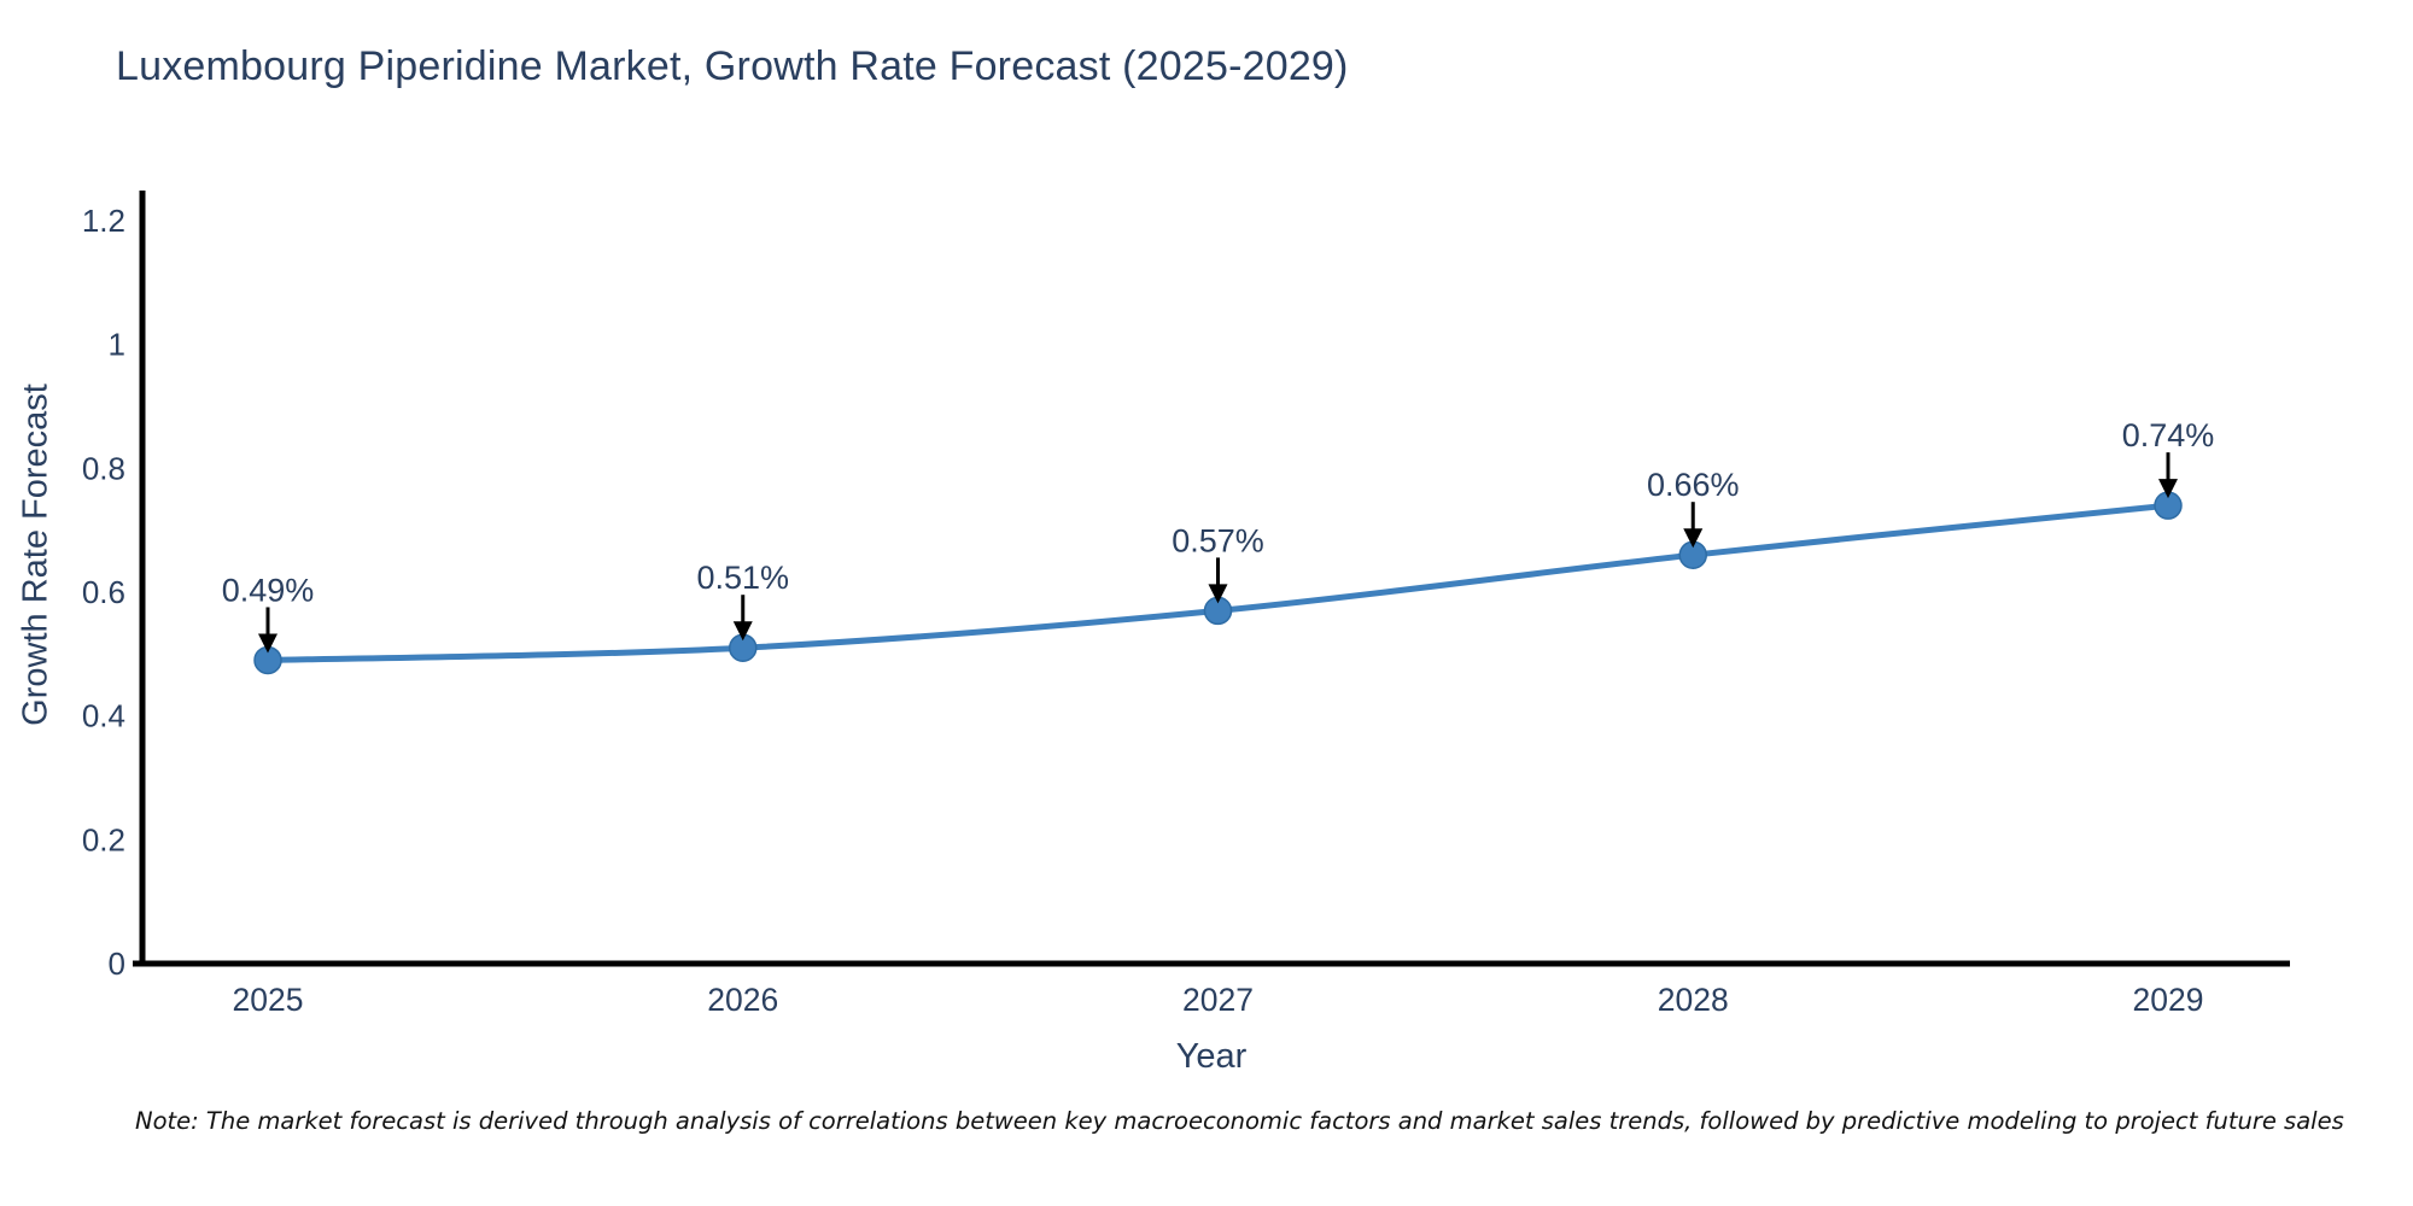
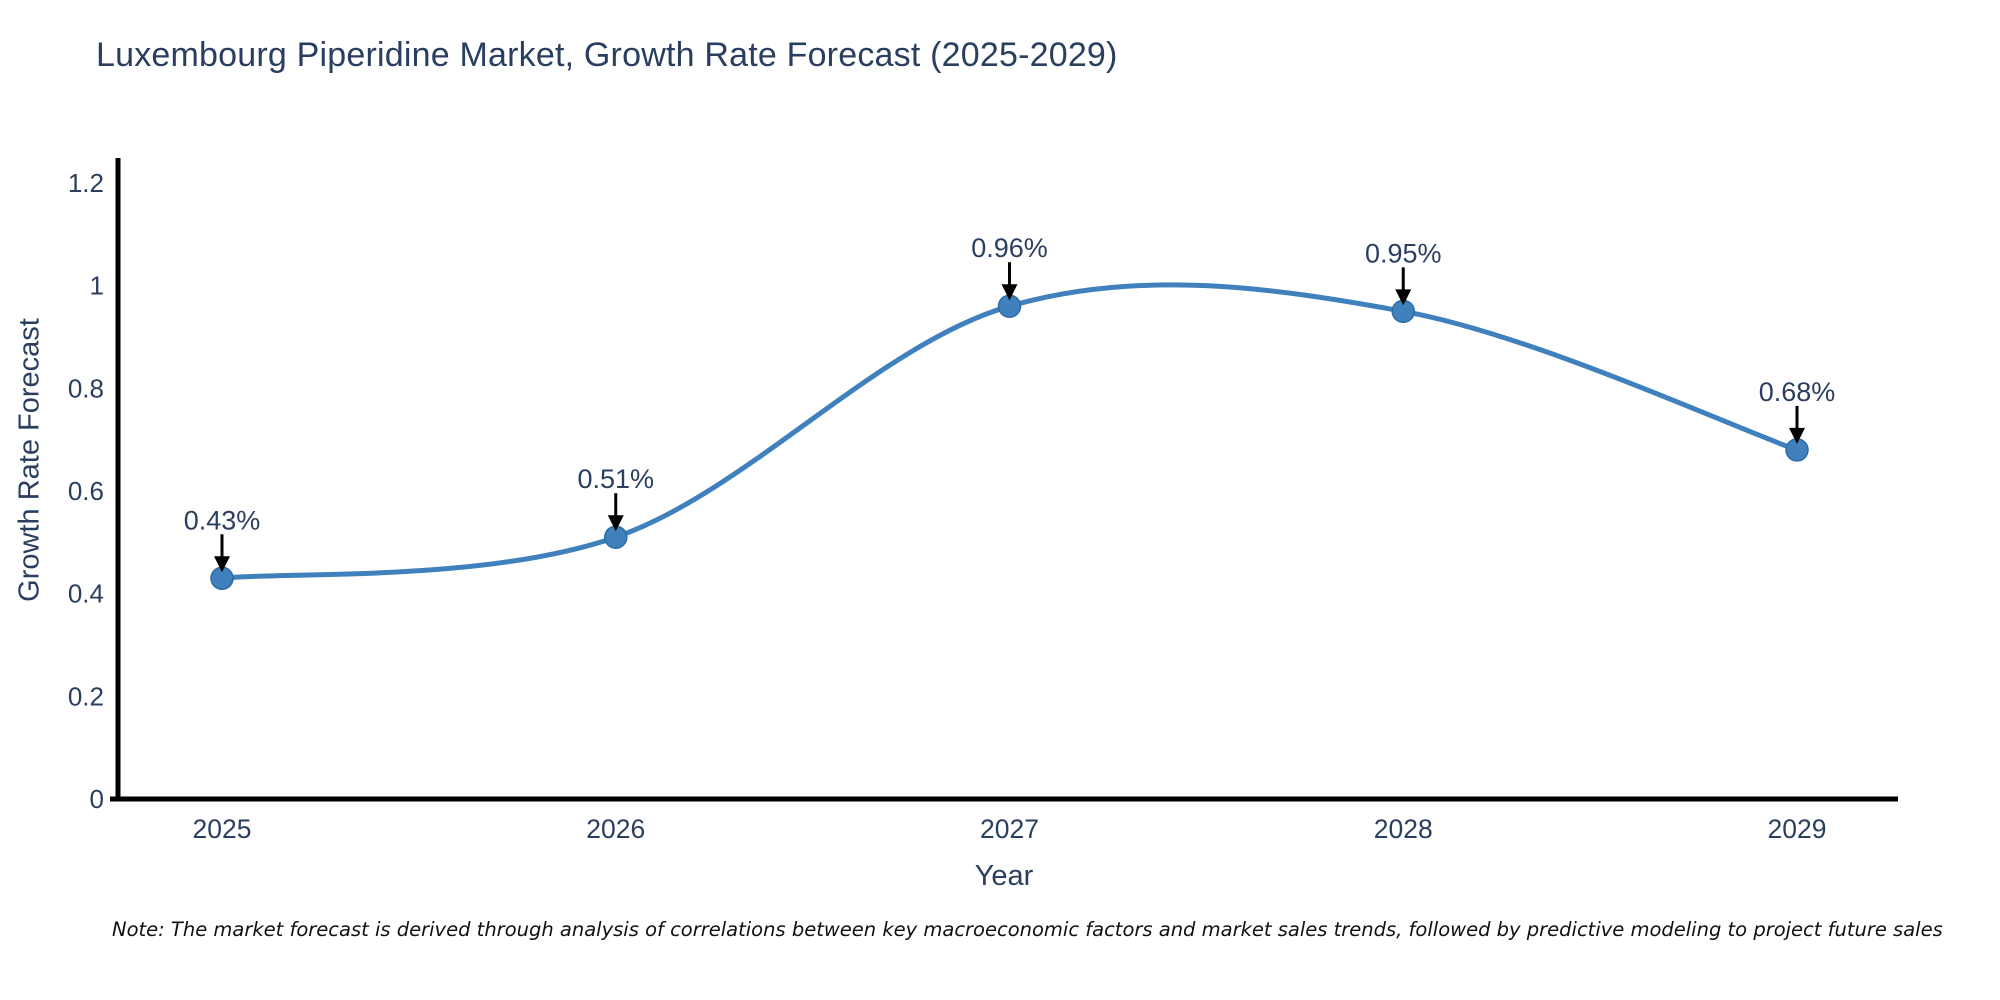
2025: 0.49% -> 0.43%
2027: 0.57% -> 0.96%
2028: 0.66% -> 0.95%
2029: 0.74% -> 0.68%
